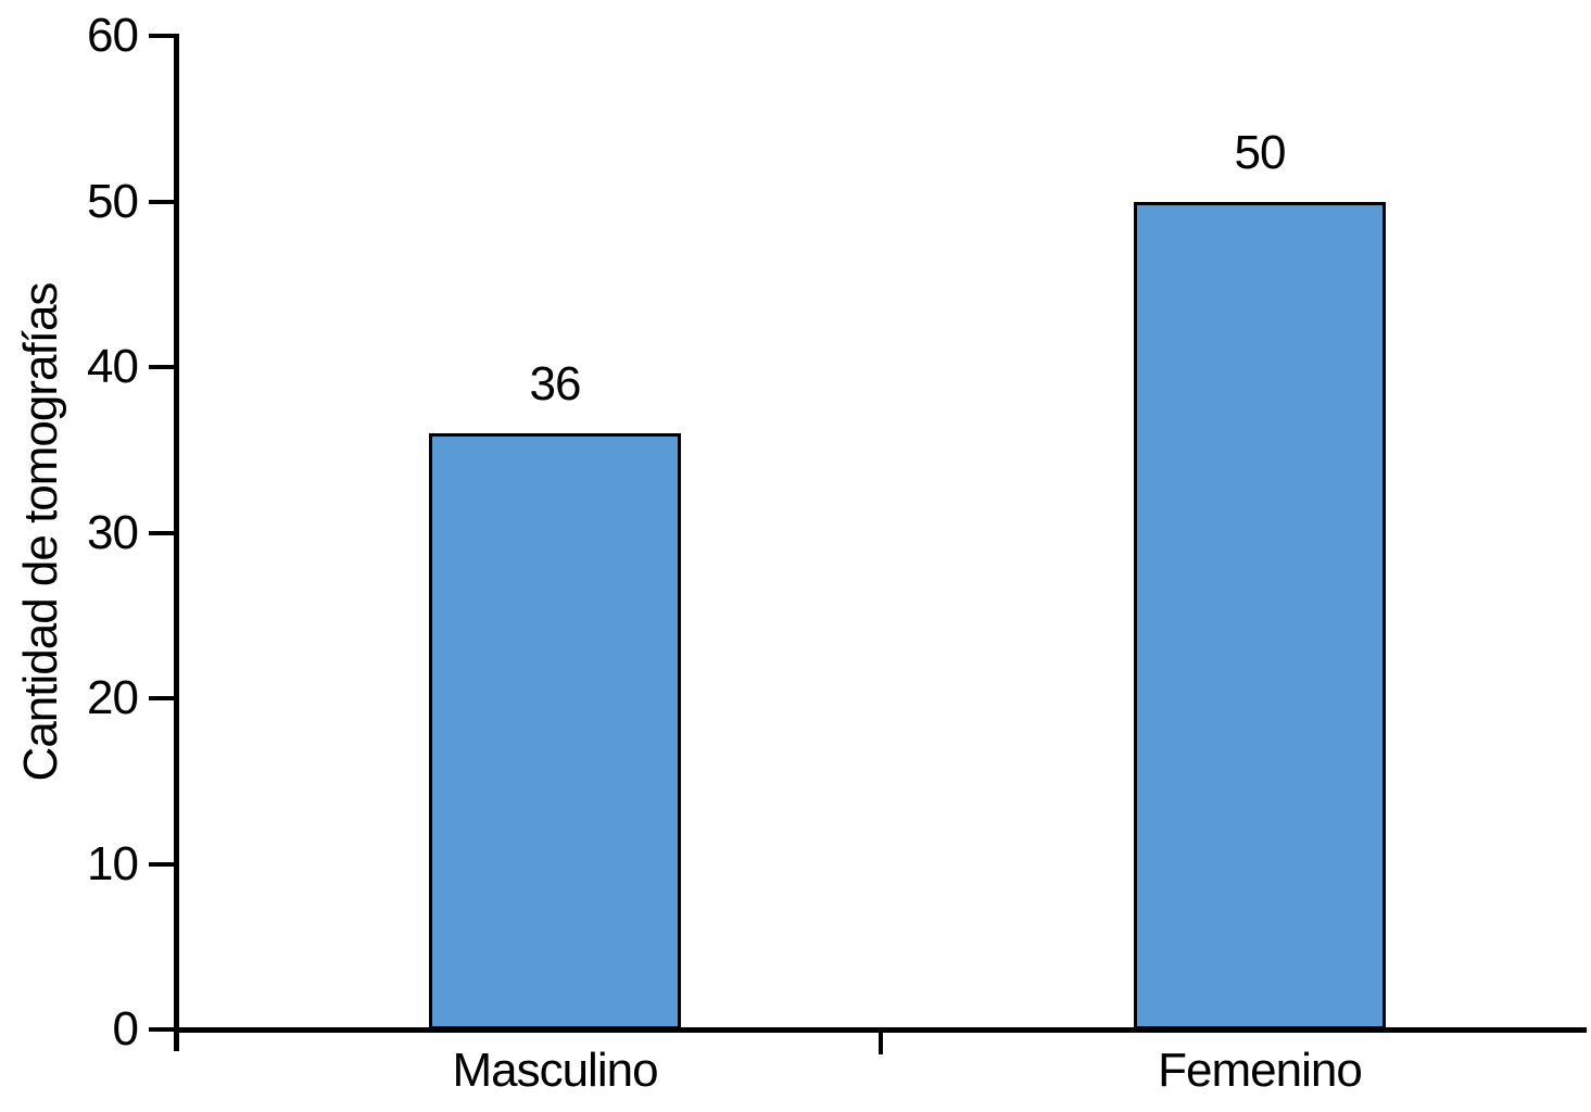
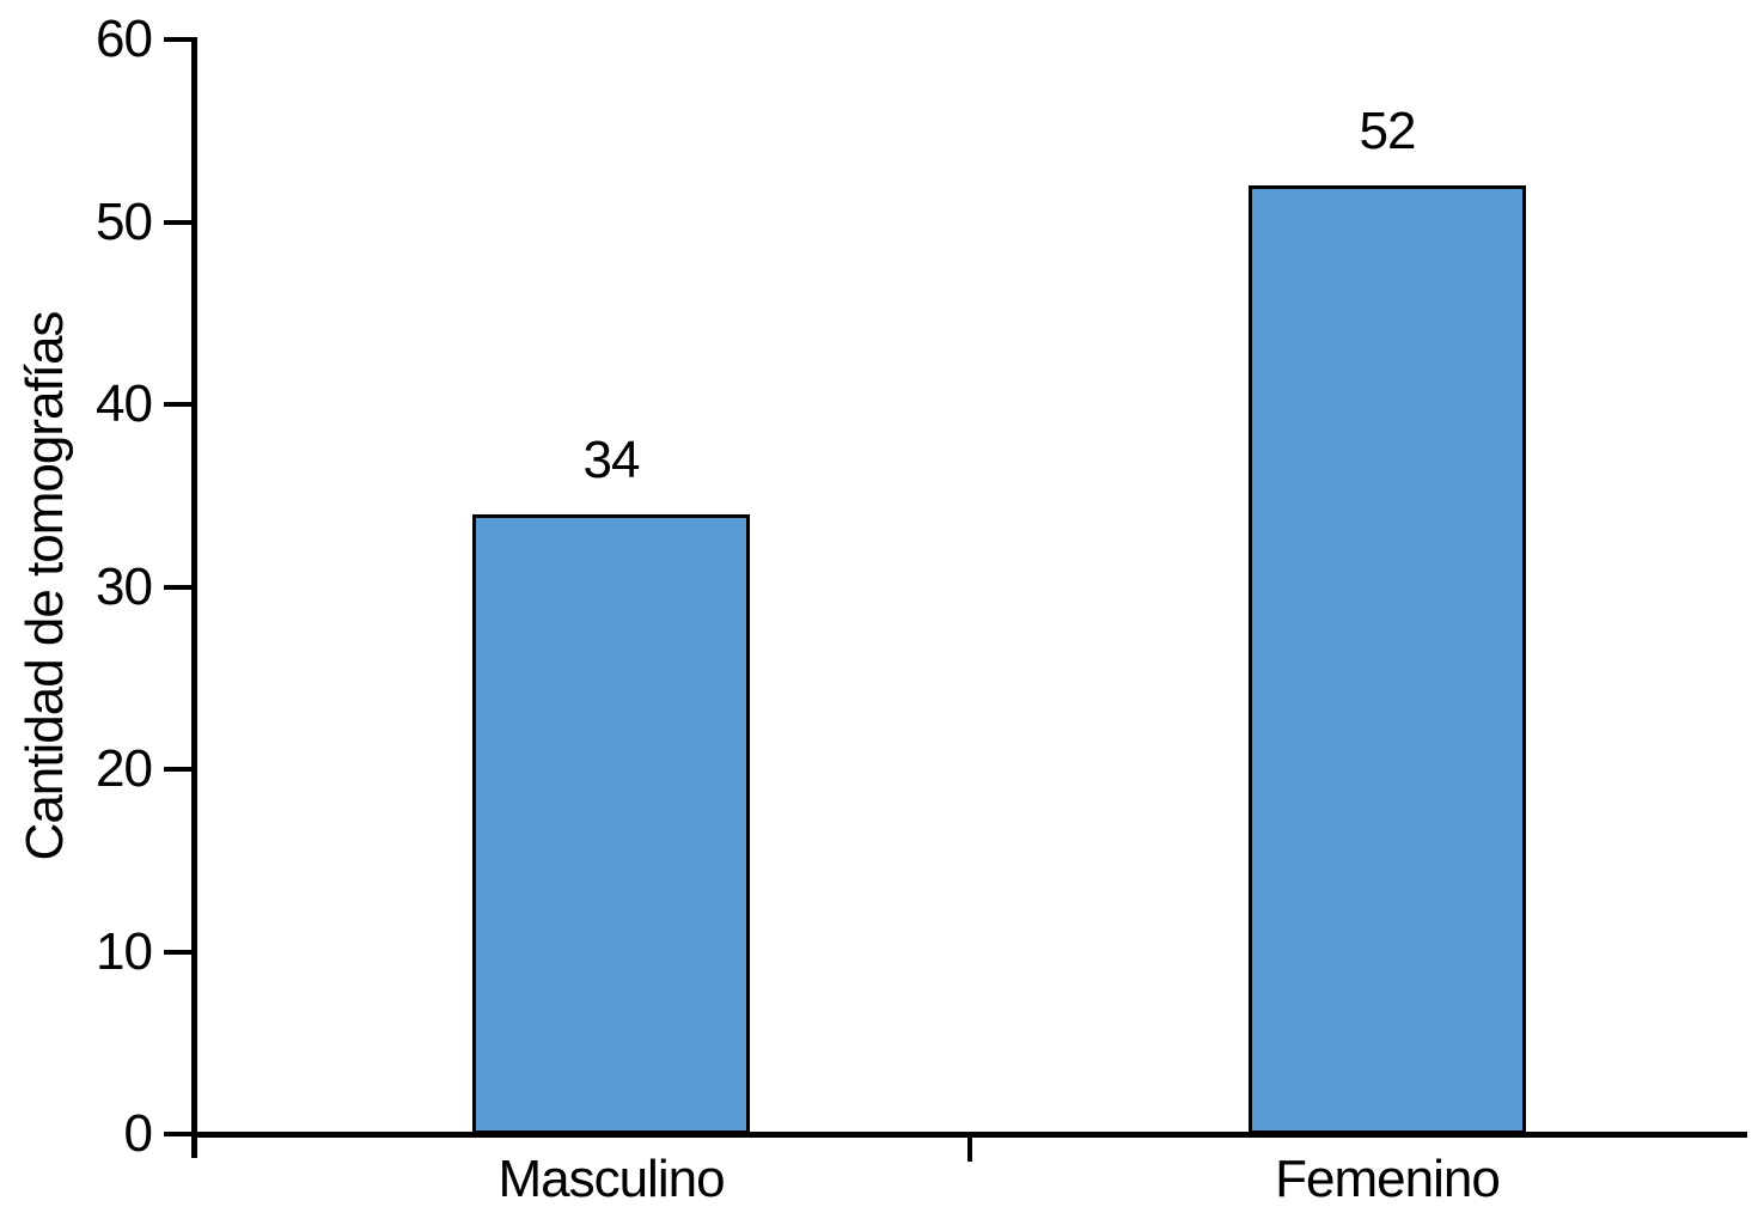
Masculino: 36 -> 34
Femenino: 50 -> 52
